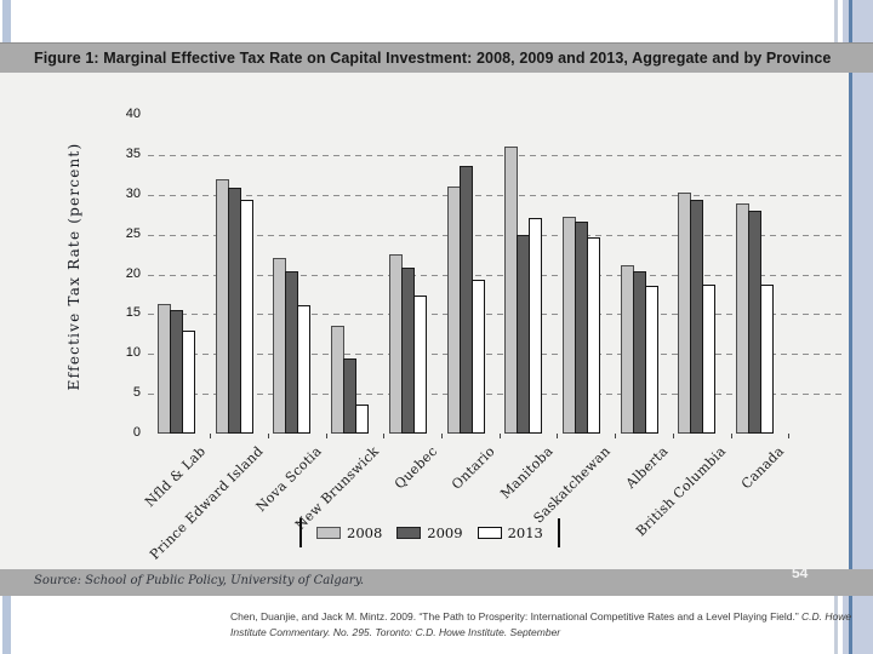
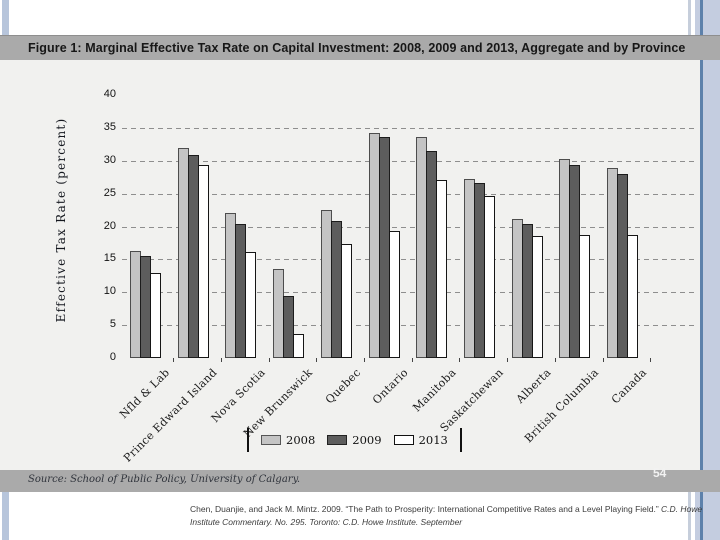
2008/Ontario: 31 -> 34
2008/Manitoba: 36 -> 34
2009/Manitoba: 25 -> 32
